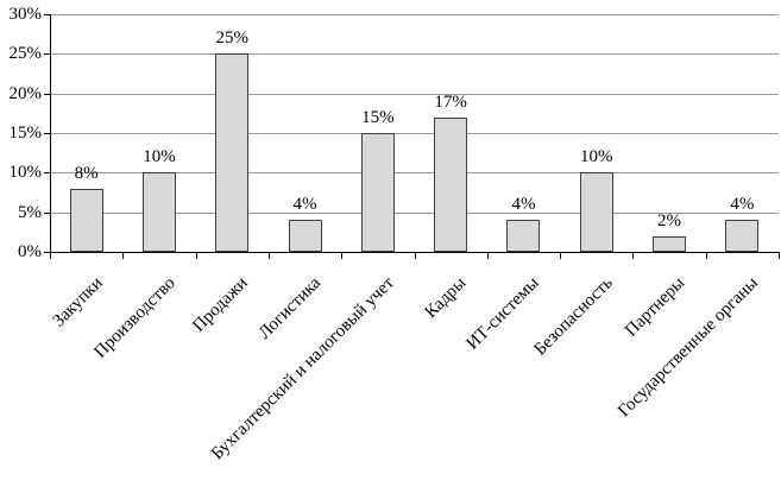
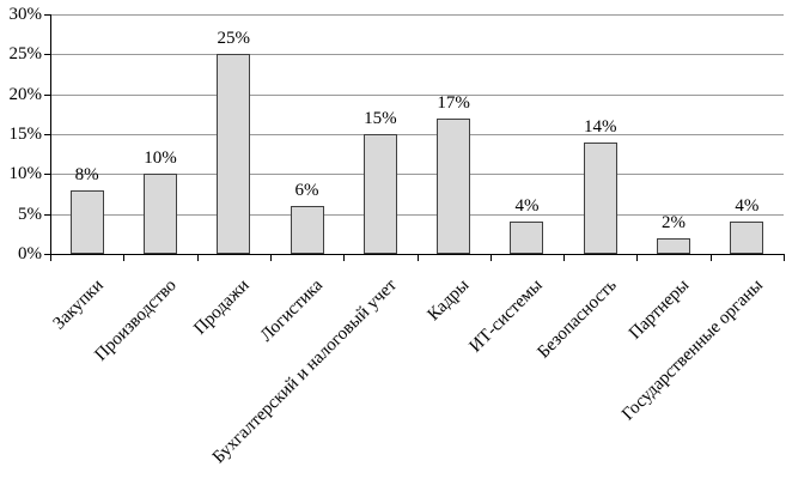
Логистика: 4% -> 6%
Безопасность: 10% -> 14%
